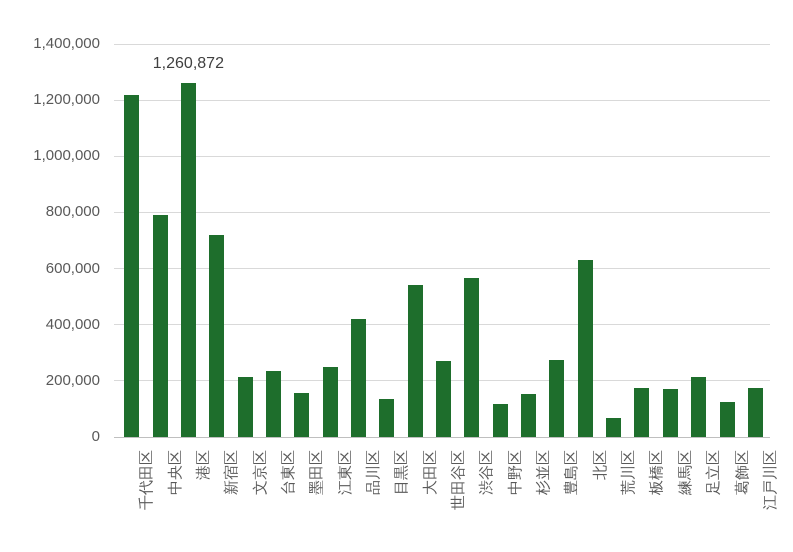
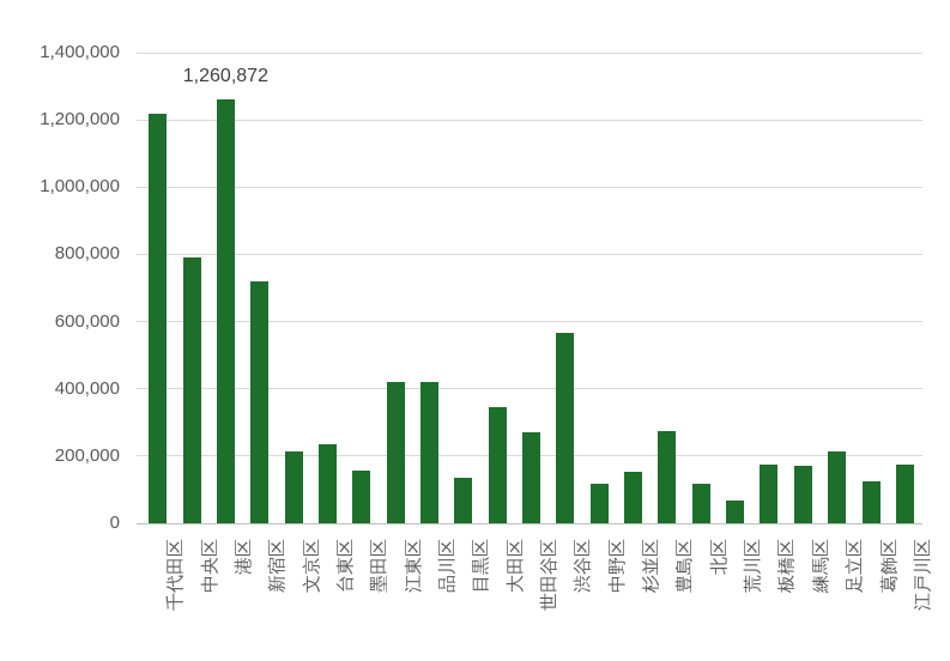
江東区: 250000 -> 420000
大田区: 540000 -> 350000
北区: 630000 -> 120000
